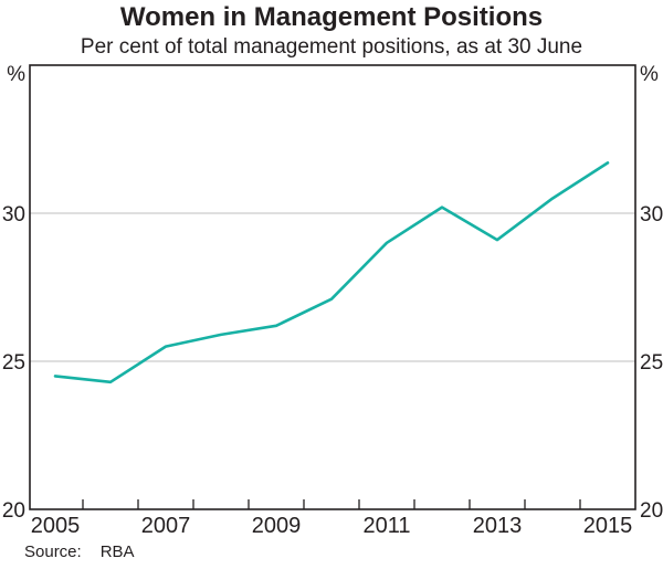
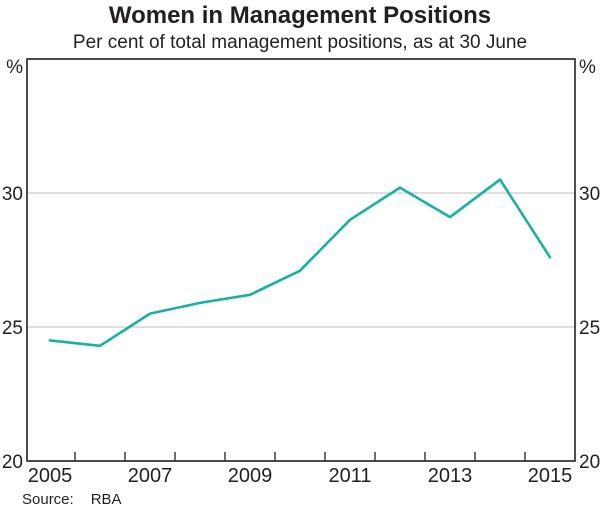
2015: 31.7 -> 27.6
